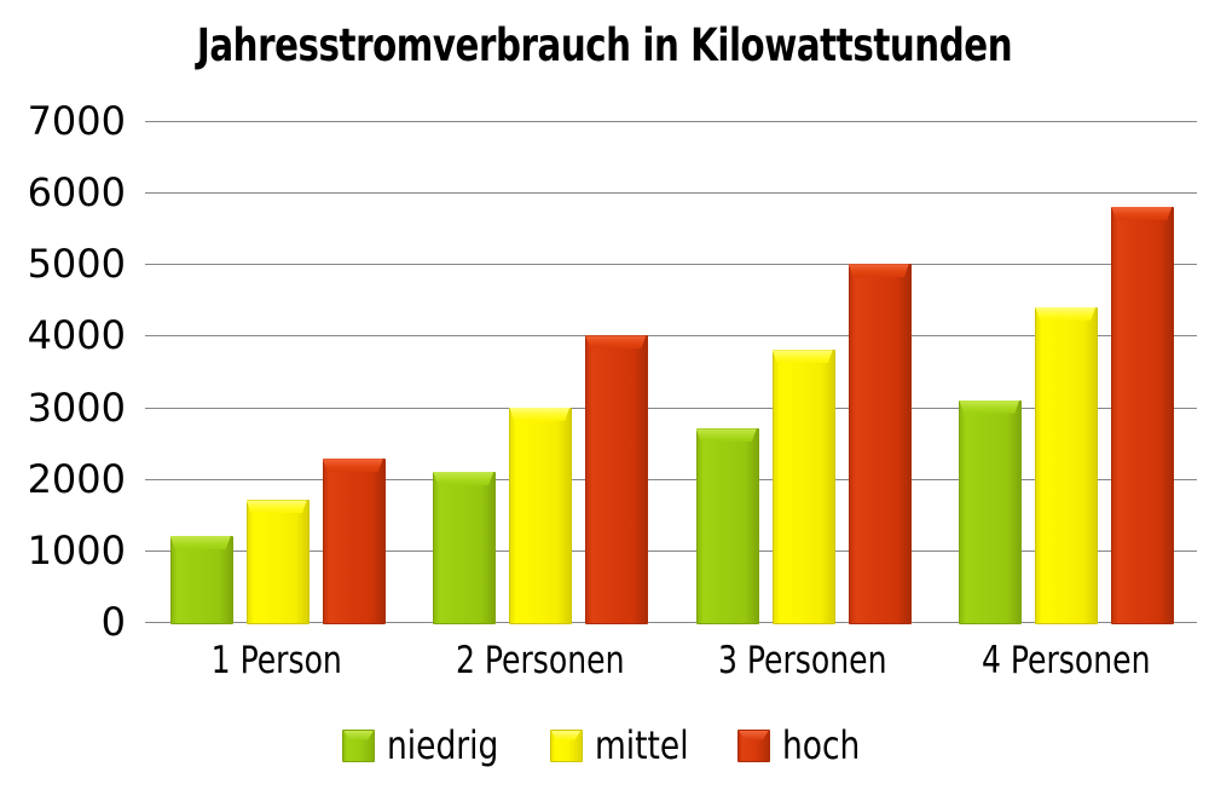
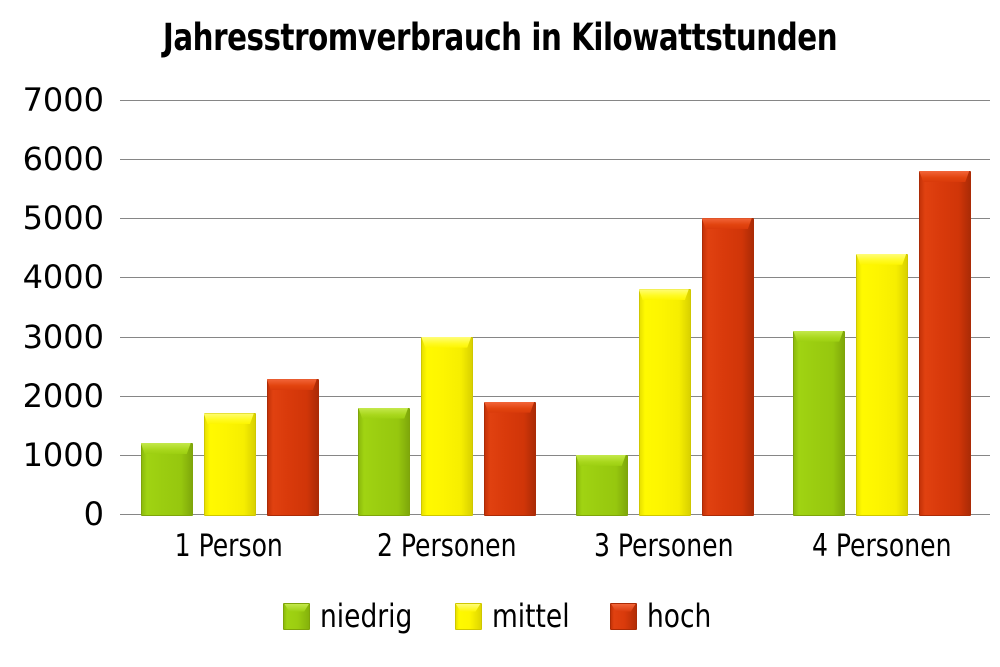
niedrig/2 Personen: 2100 -> 1800
hoch/2 Personen: 4000 -> 1900
niedrig/3 Personen: 2700 -> 1000
